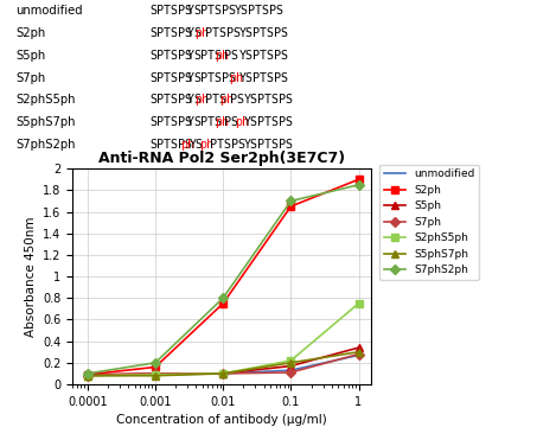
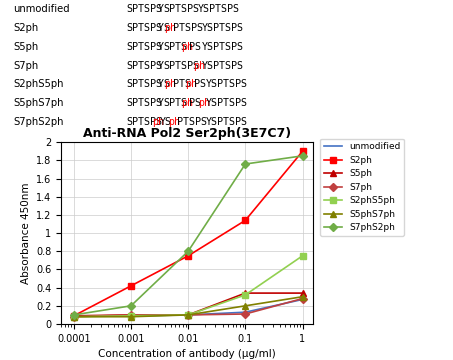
S2ph/0.001: 0.16 -> 0.42
S2ph/0.1: 1.65 -> 1.14
S5ph/0.1: 0.17 -> 0.34
S2phS5ph/0.1: 0.22 -> 0.32
S7phS2ph/0.1: 1.70 -> 1.76
